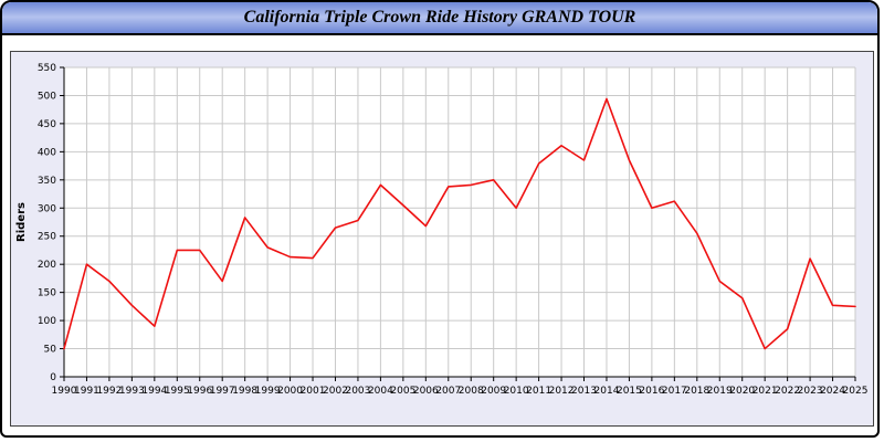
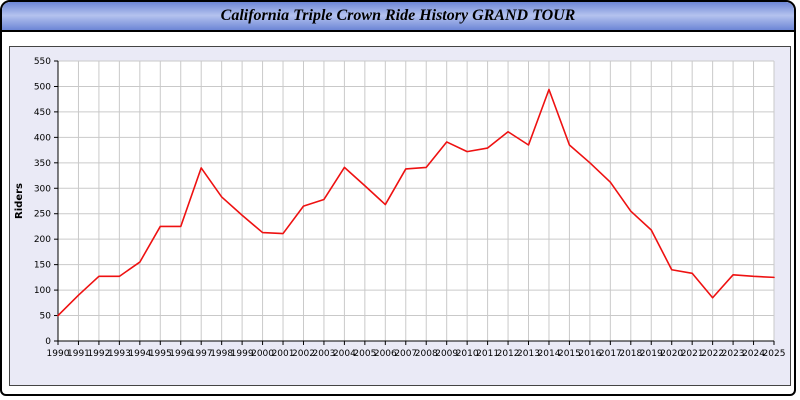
1991: 200 -> 90
1992: 170 -> 130
1994: 90 -> 160
1997: 170 -> 340
1999: 230 -> 250
2009: 350 -> 390
2010: 300 -> 370
2016: 300 -> 350
2019: 170 -> 220
2021: 50 -> 130
2023: 210 -> 130
